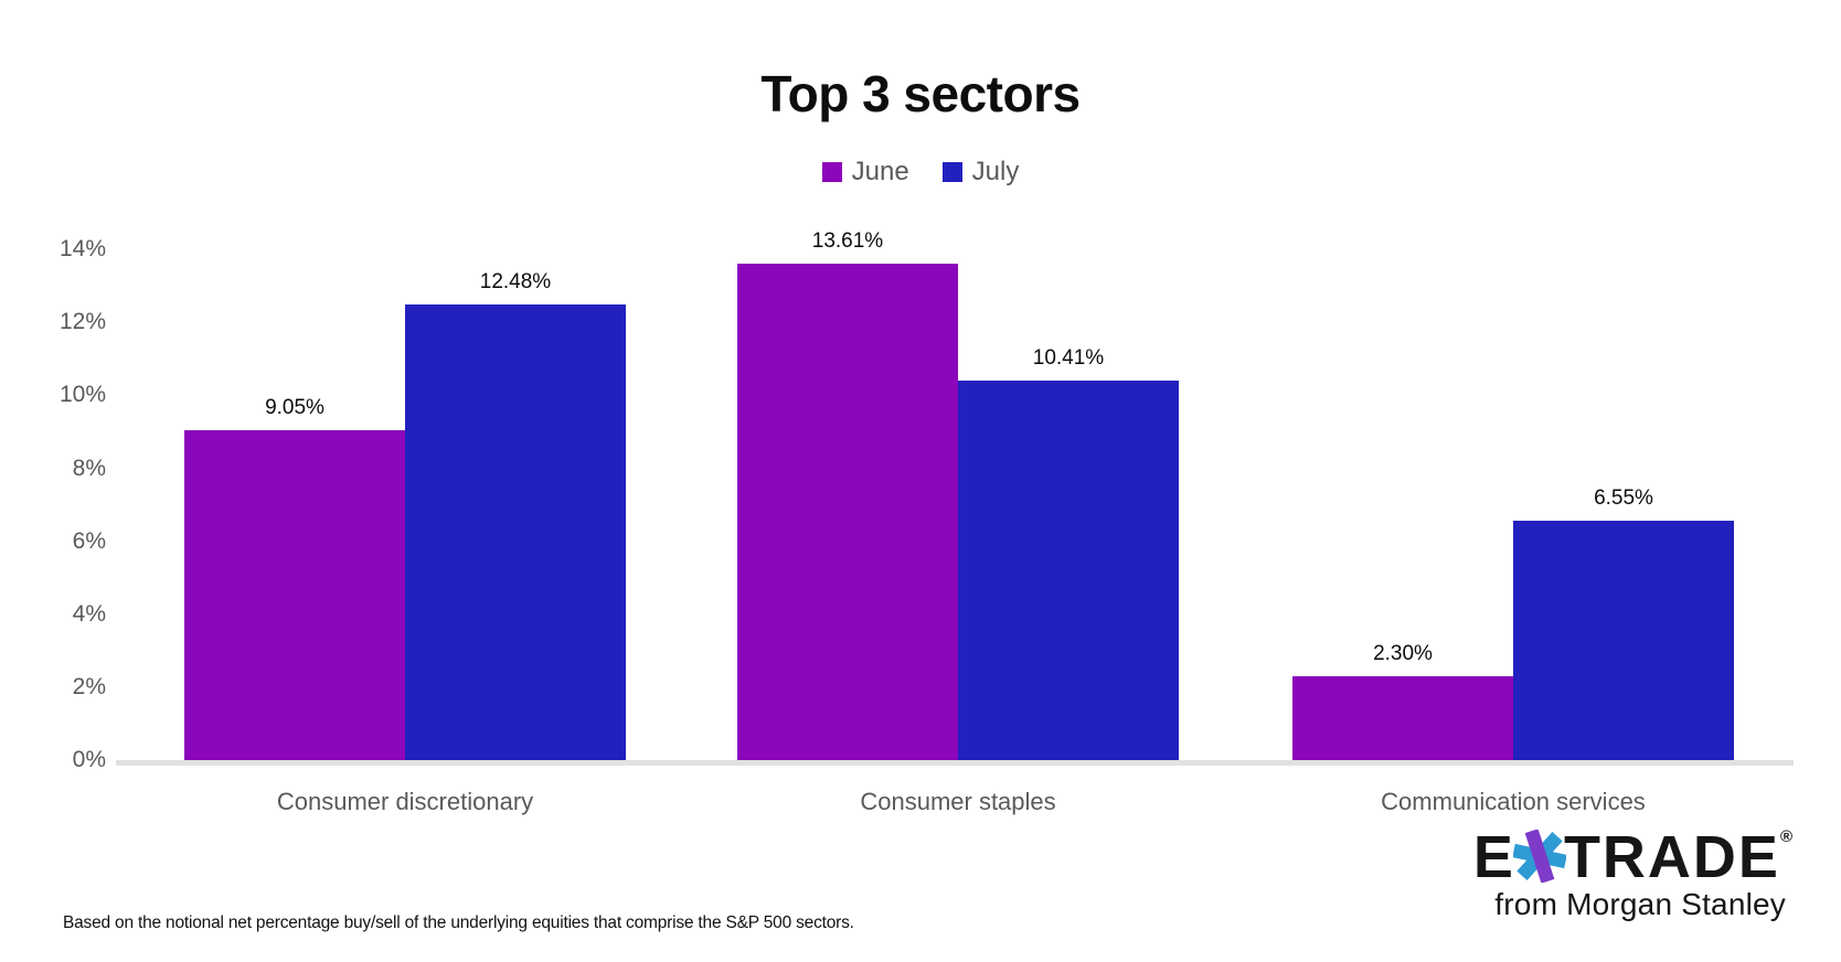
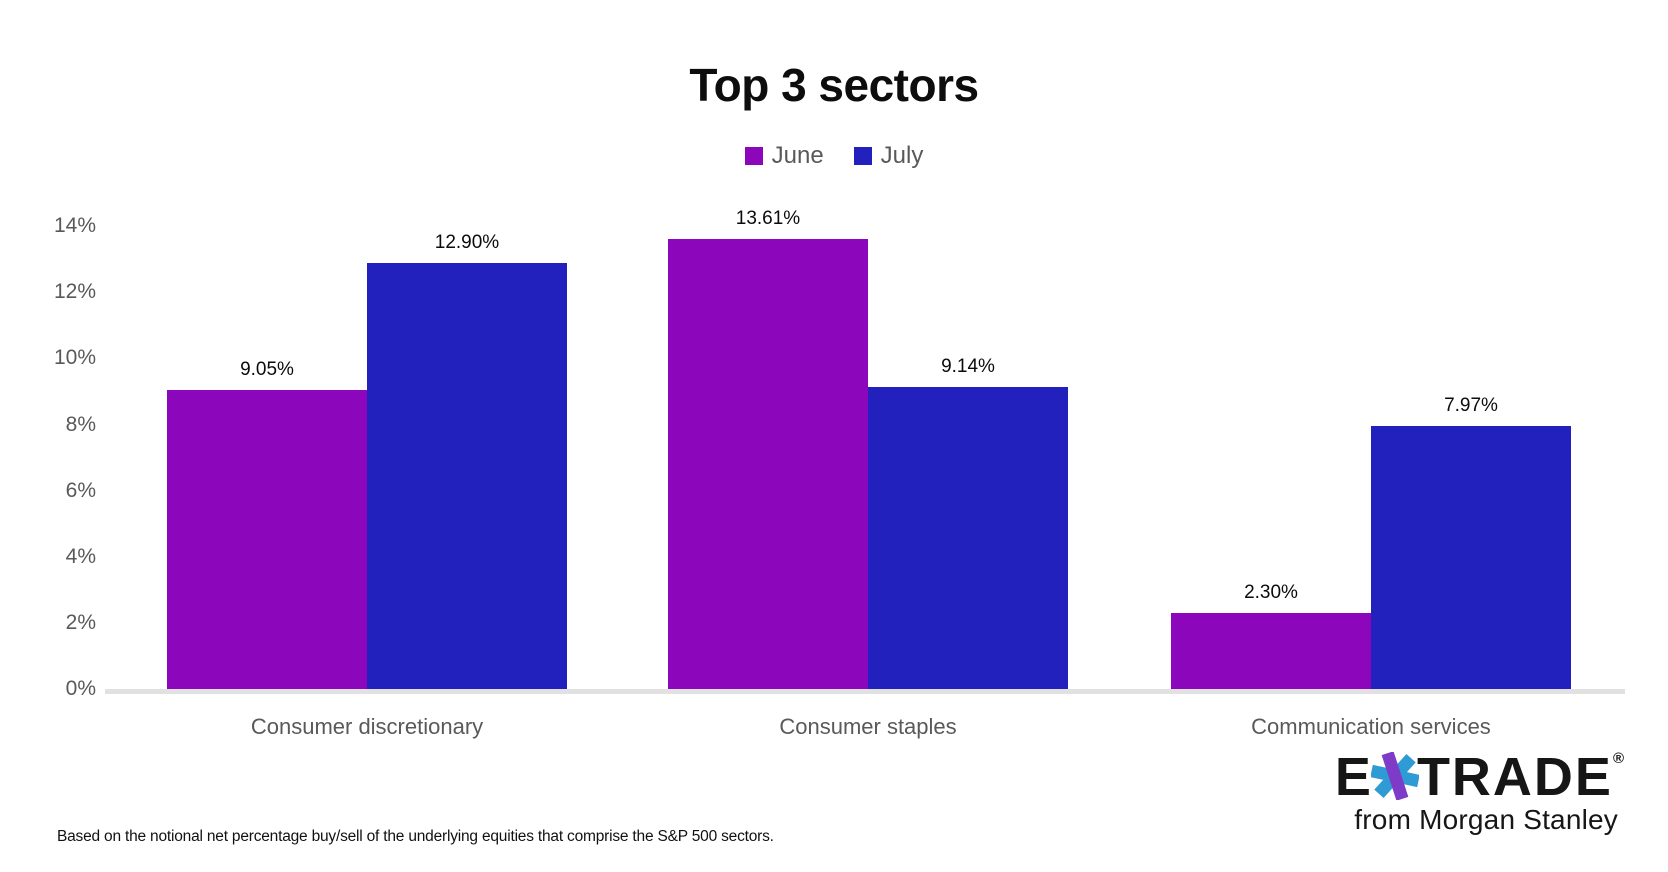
July/Consumer discretionary: 12.48% -> 12.90%
July/Consumer staples: 10.41% -> 9.14%
July/Communication services: 6.55% -> 7.97%
